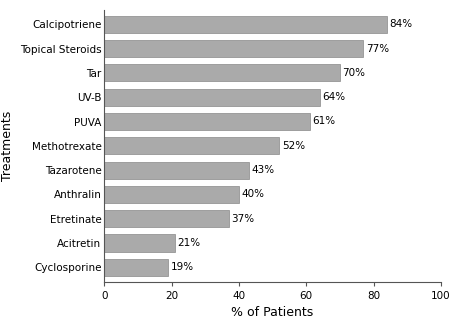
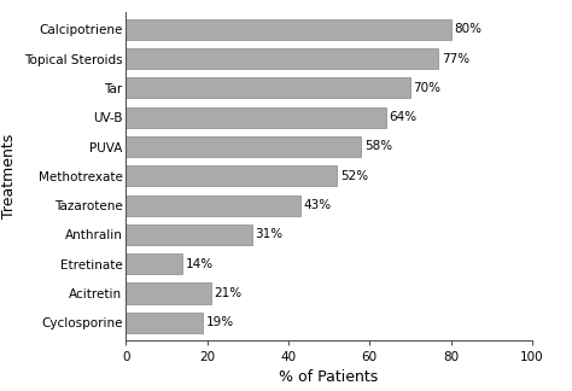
Calcipotriene: 84% -> 80%
PUVA: 61% -> 58%
Anthralin: 40% -> 31%
Etretinate: 37% -> 14%
